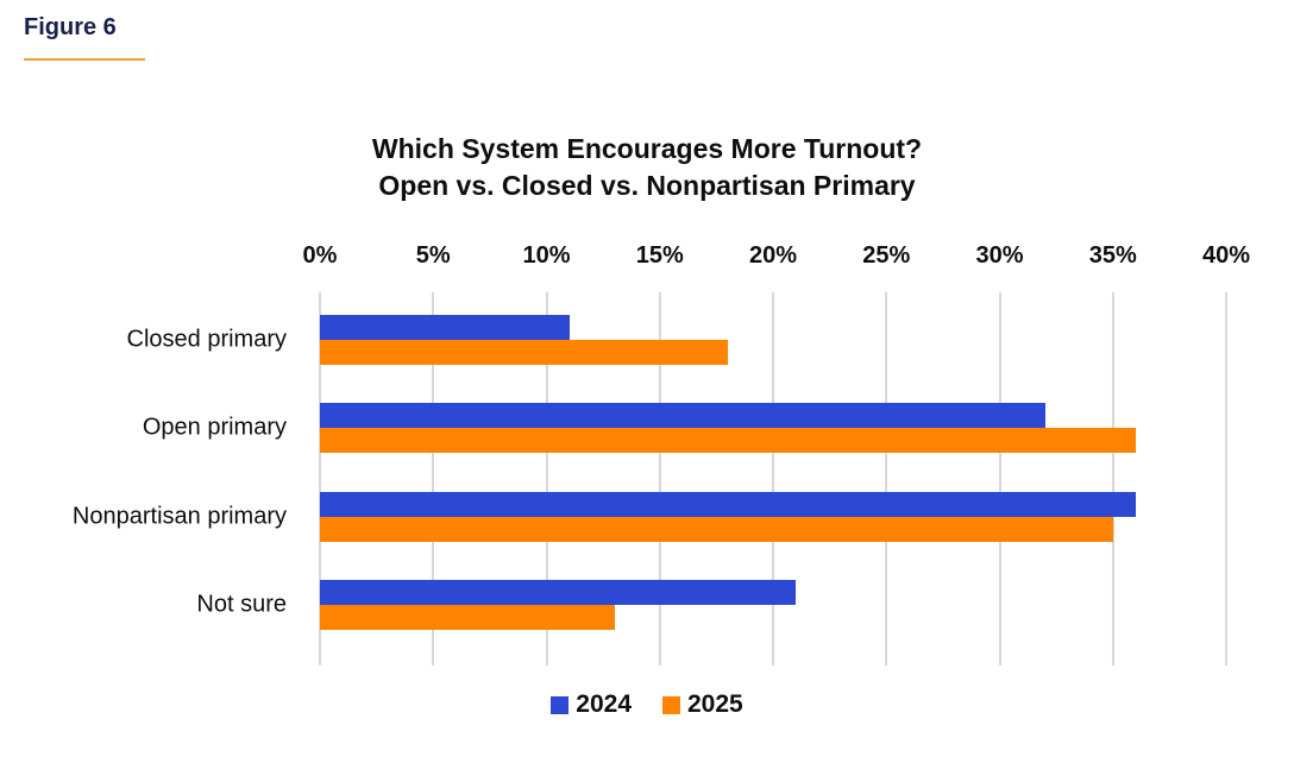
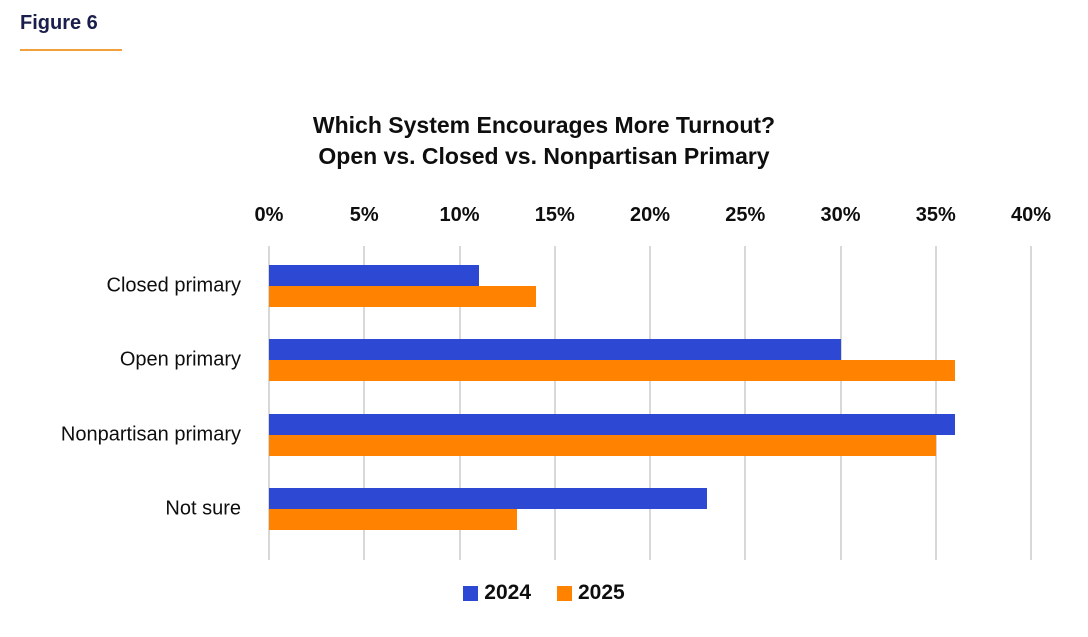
2025/Closed primary: 18% -> 14%
2024/Open primary: 32% -> 30%
2024/Not sure: 21% -> 23%
